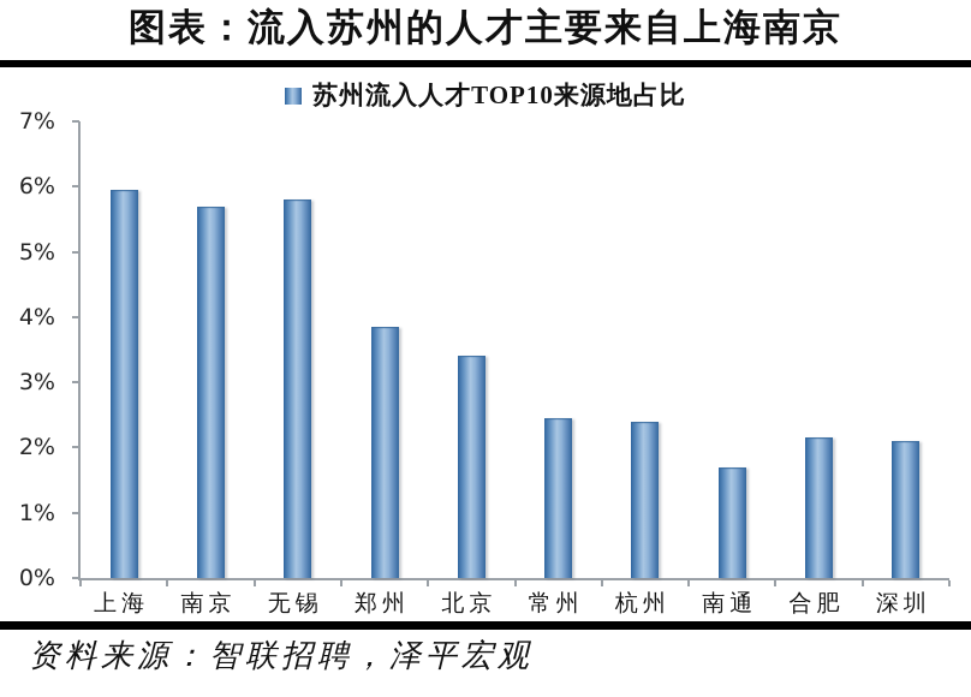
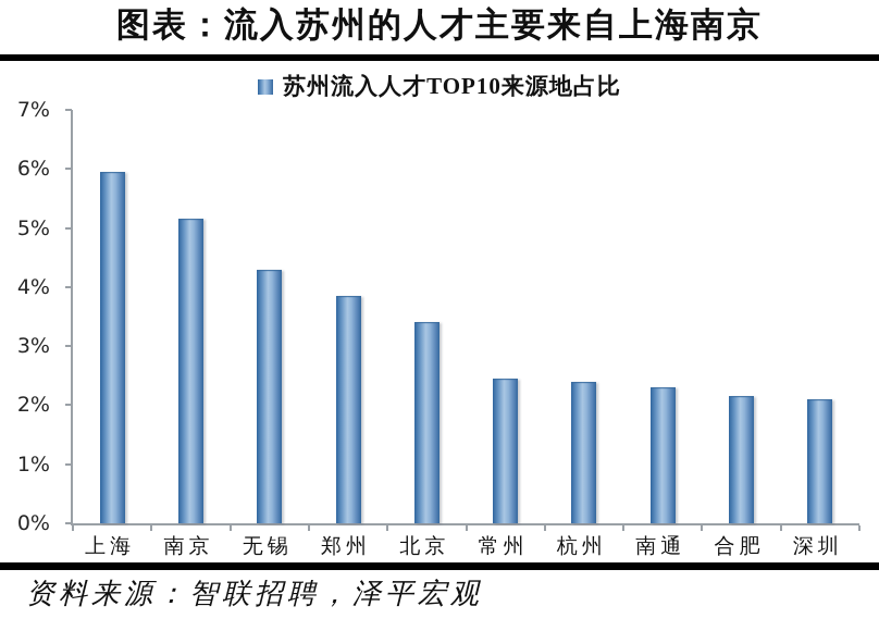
南京: 5.7% -> 5.2%
无锡: 5.8% -> 4.3%
南通: 1.7% -> 2.3%
